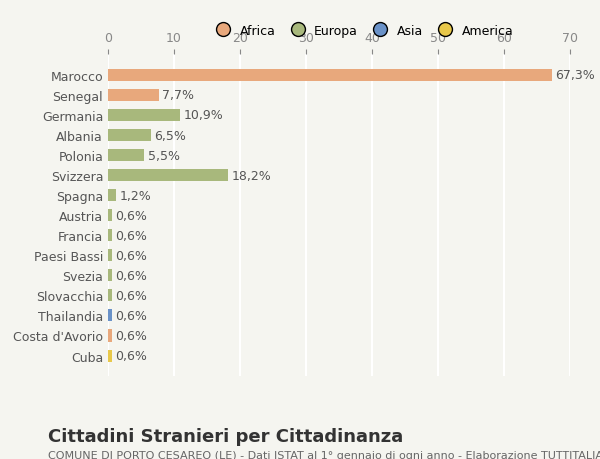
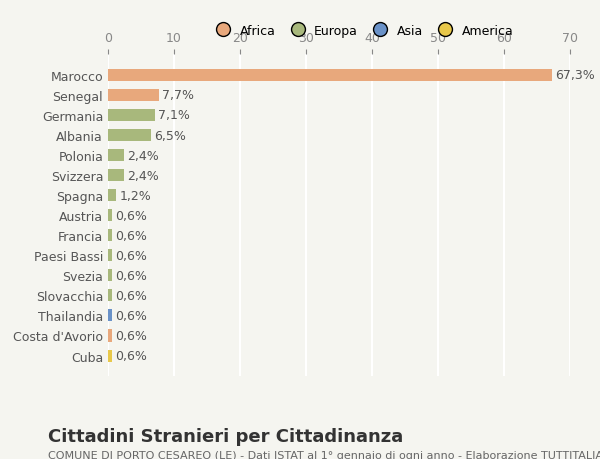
Germania: 10,9% -> 7,1%
Polonia: 5,5% -> 2,4%
Svizzera: 18,2% -> 2,4%
